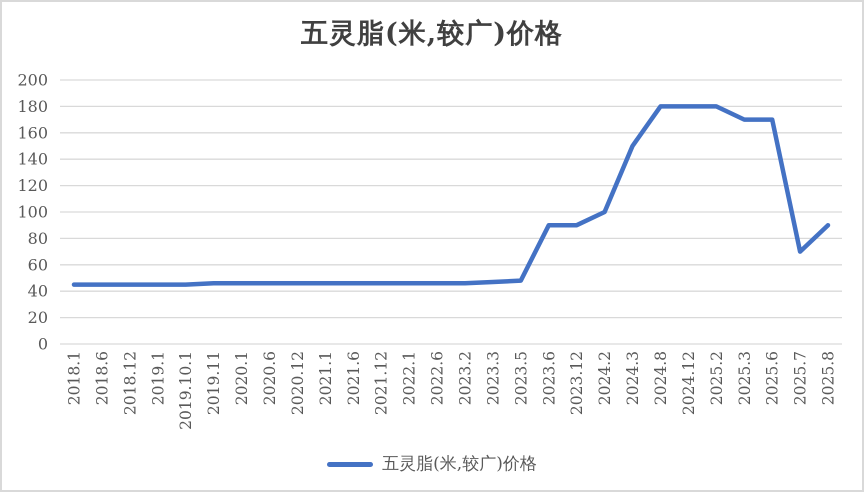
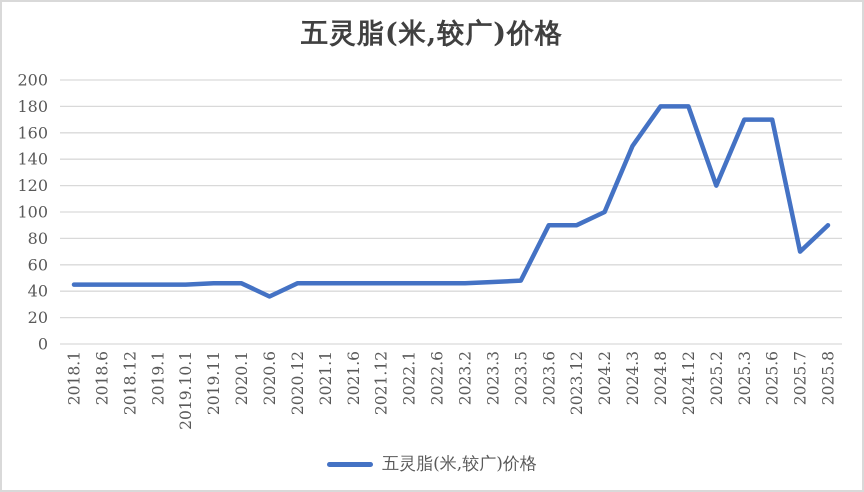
2020.6: 46 -> 36
2025.2: 180 -> 120
